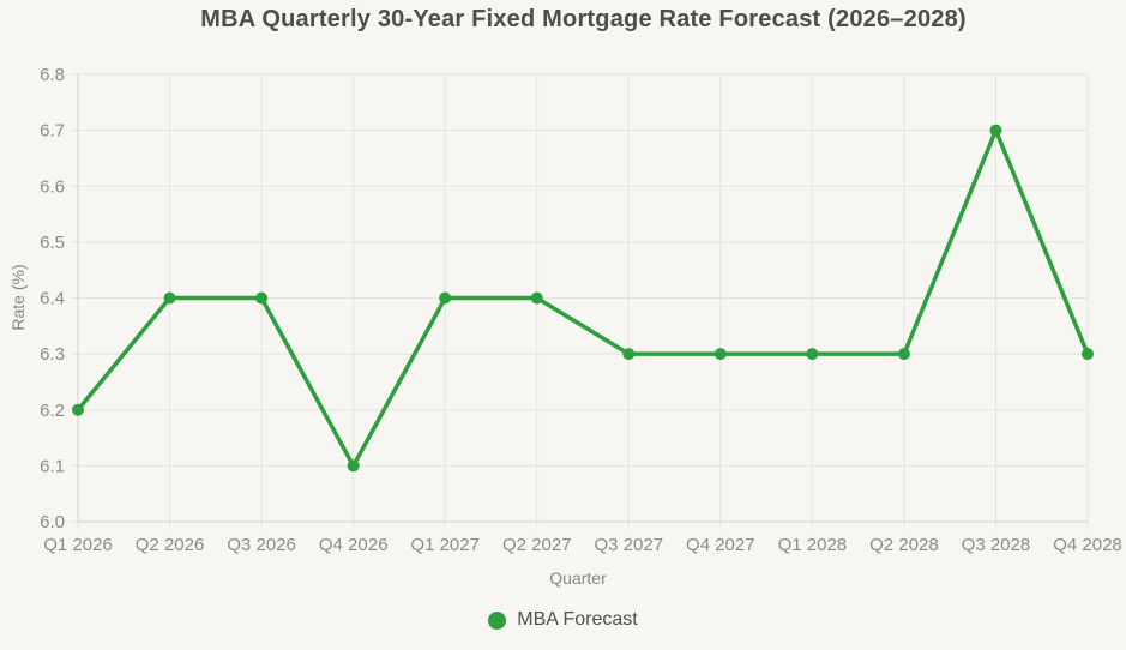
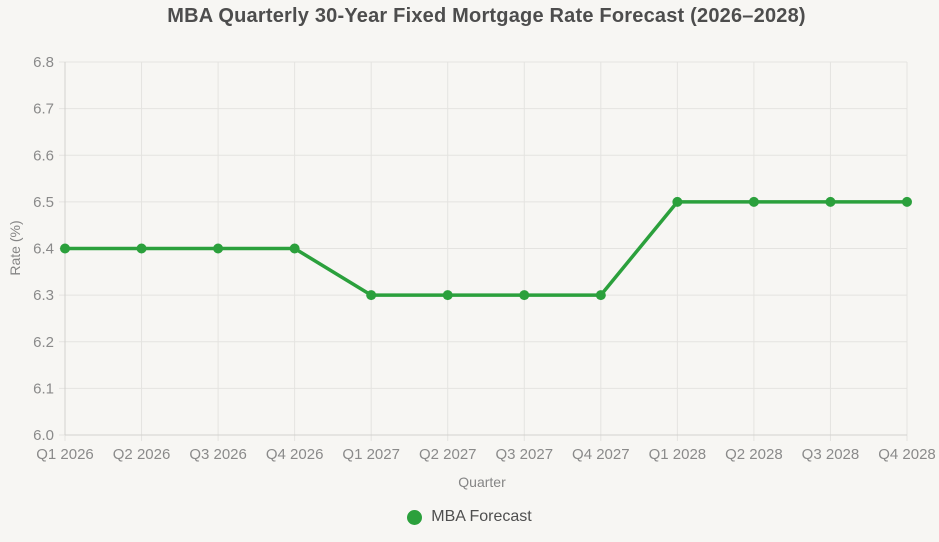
Q1 2026: 6.2 -> 6.4
Q4 2026: 6.1 -> 6.4
Q1 2027: 6.4 -> 6.3
Q2 2027: 6.4 -> 6.3
Q1 2028: 6.3 -> 6.5
Q2 2028: 6.3 -> 6.5
Q3 2028: 6.7 -> 6.5
Q4 2028: 6.3 -> 6.5
